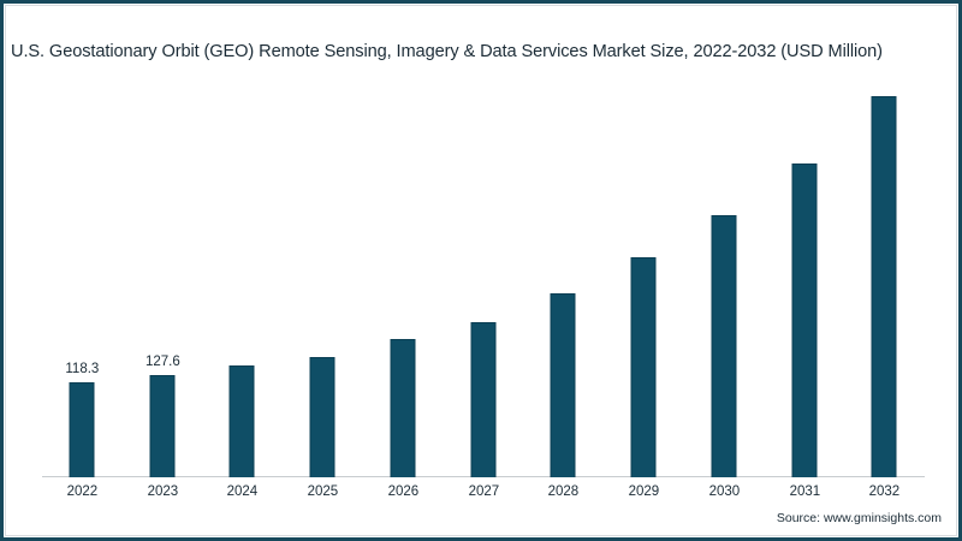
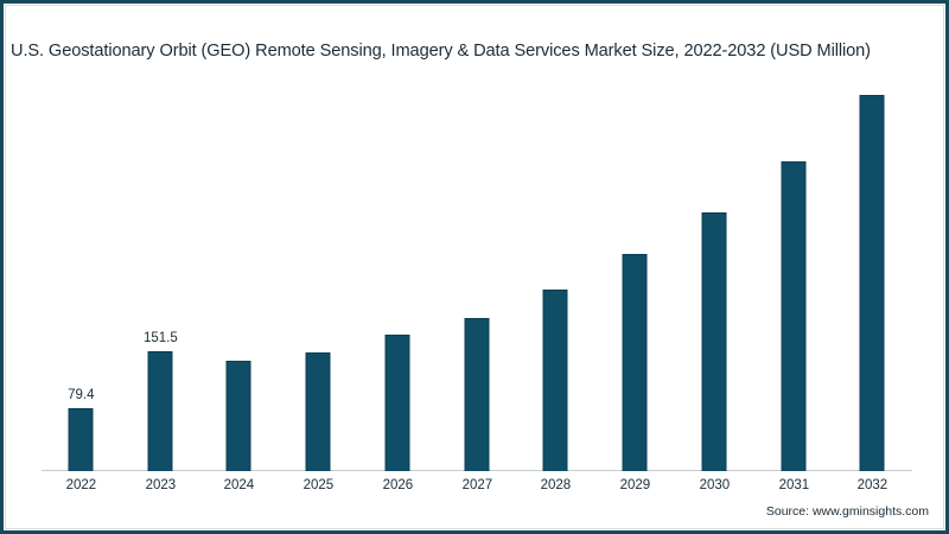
2022: 118.3 -> 79.4
2023: 127.6 -> 151.5
